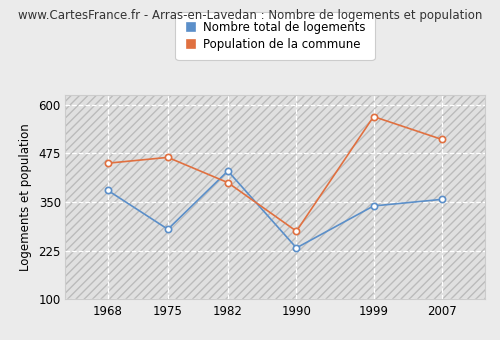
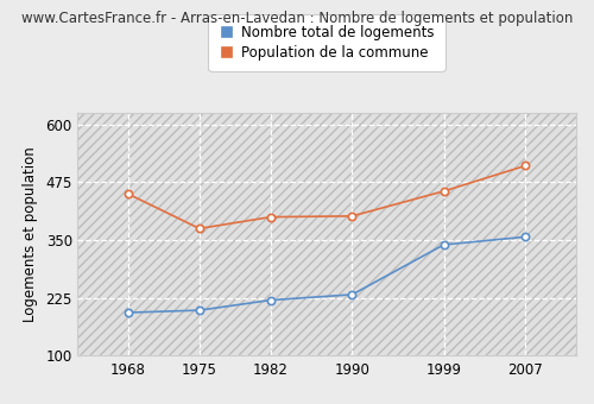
Nombre total de logements/1968: 380 -> 193
Nombre total de logements/1975: 280 -> 198
Population de la commune/1975: 465 -> 375
Nombre total de logements/1982: 430 -> 220
Population de la commune/1990: 275 -> 402
Population de la commune/1999: 570 -> 456
